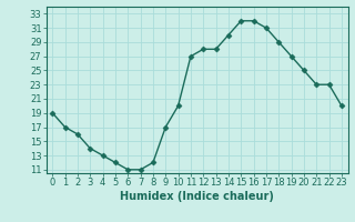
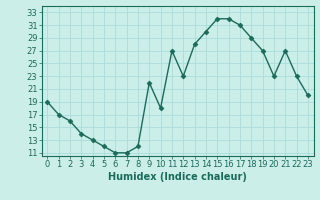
9: 17 -> 22
10: 20 -> 18
12: 28 -> 23
20: 25 -> 23
21: 23 -> 27
